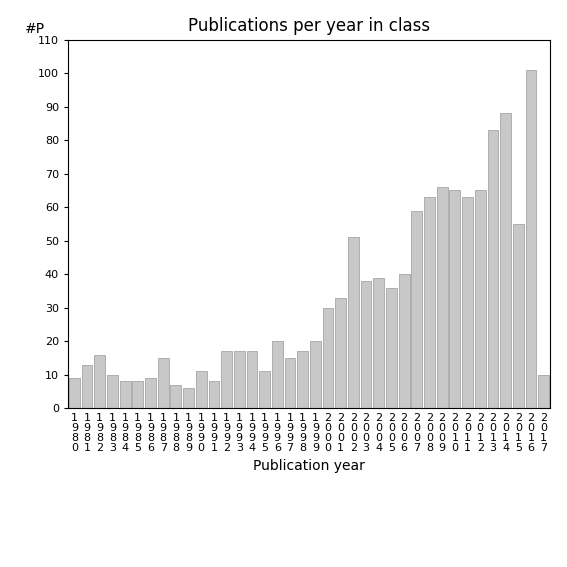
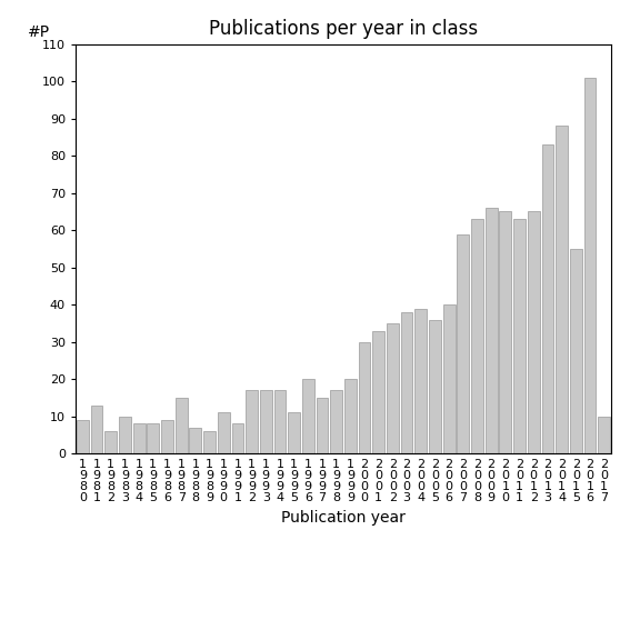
1 9 8 2: 16 -> 6
2 0 0 2: 51 -> 35
